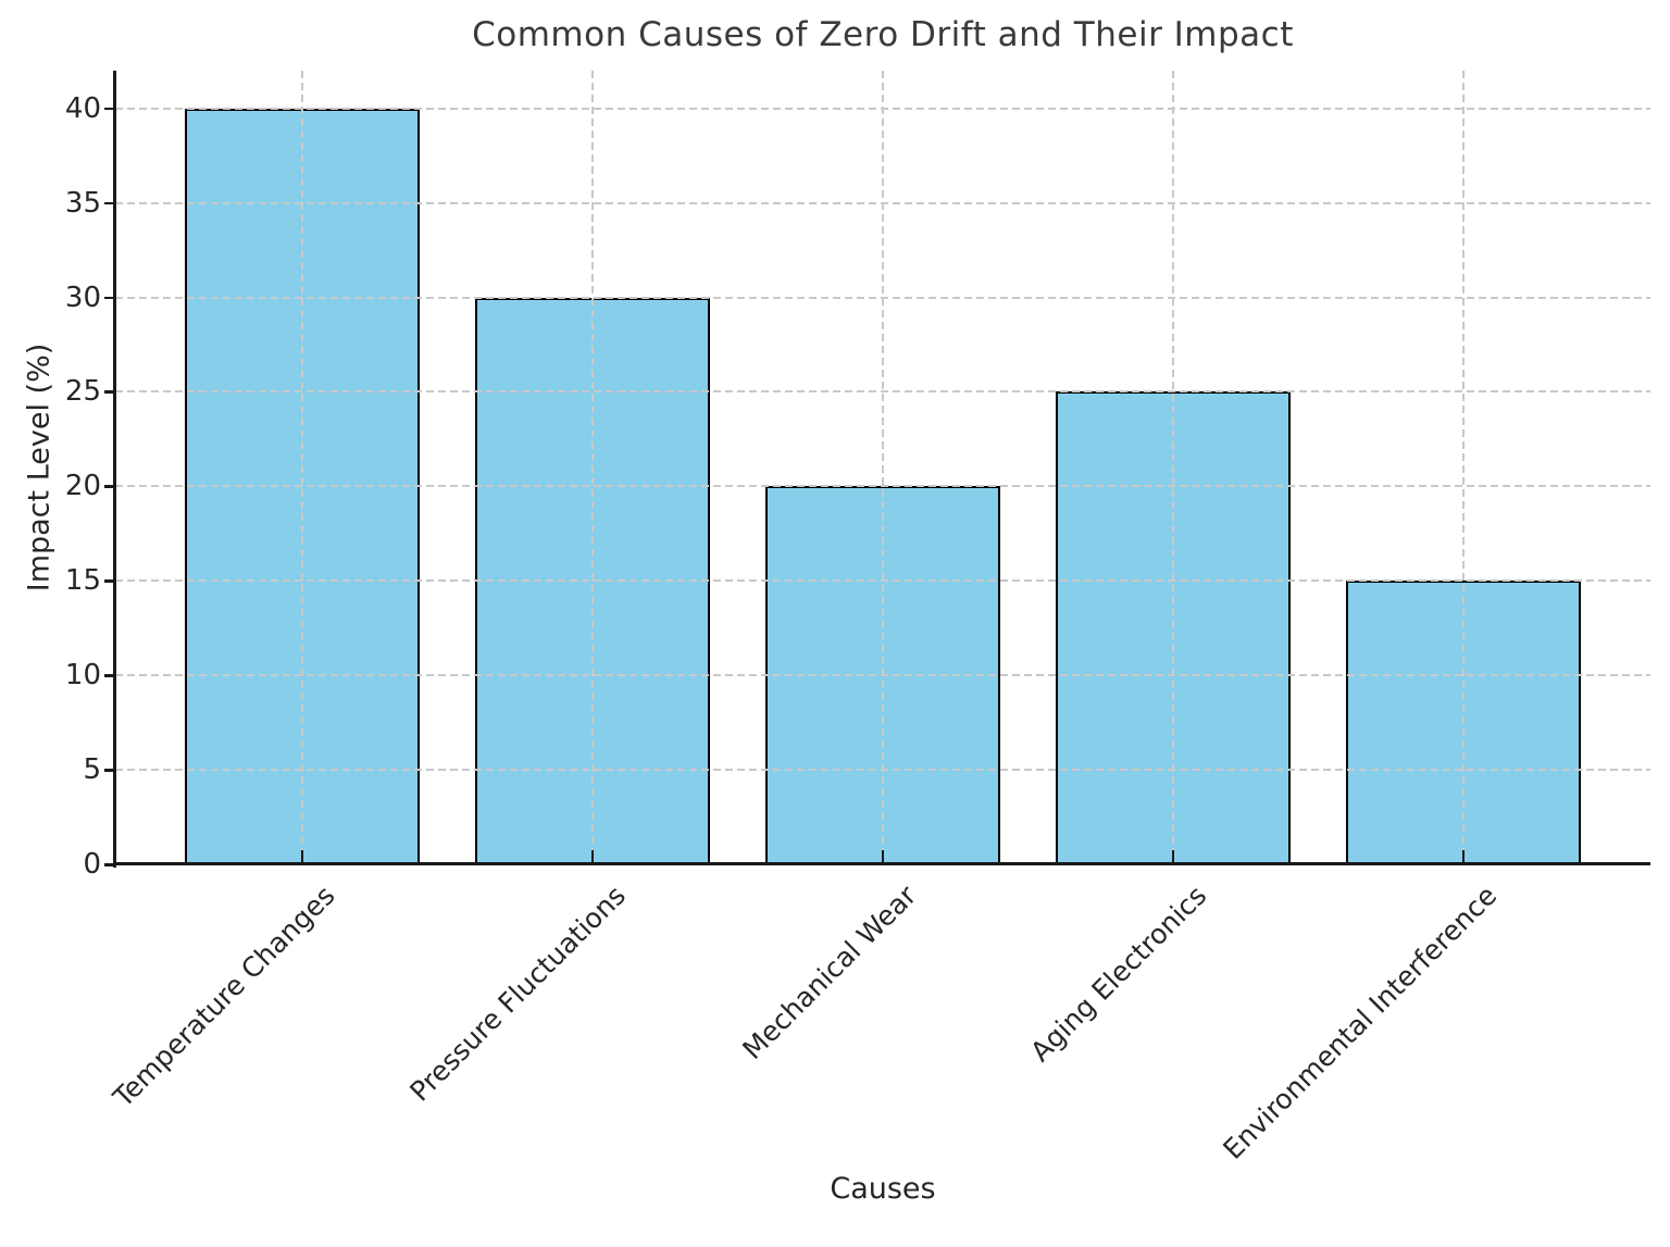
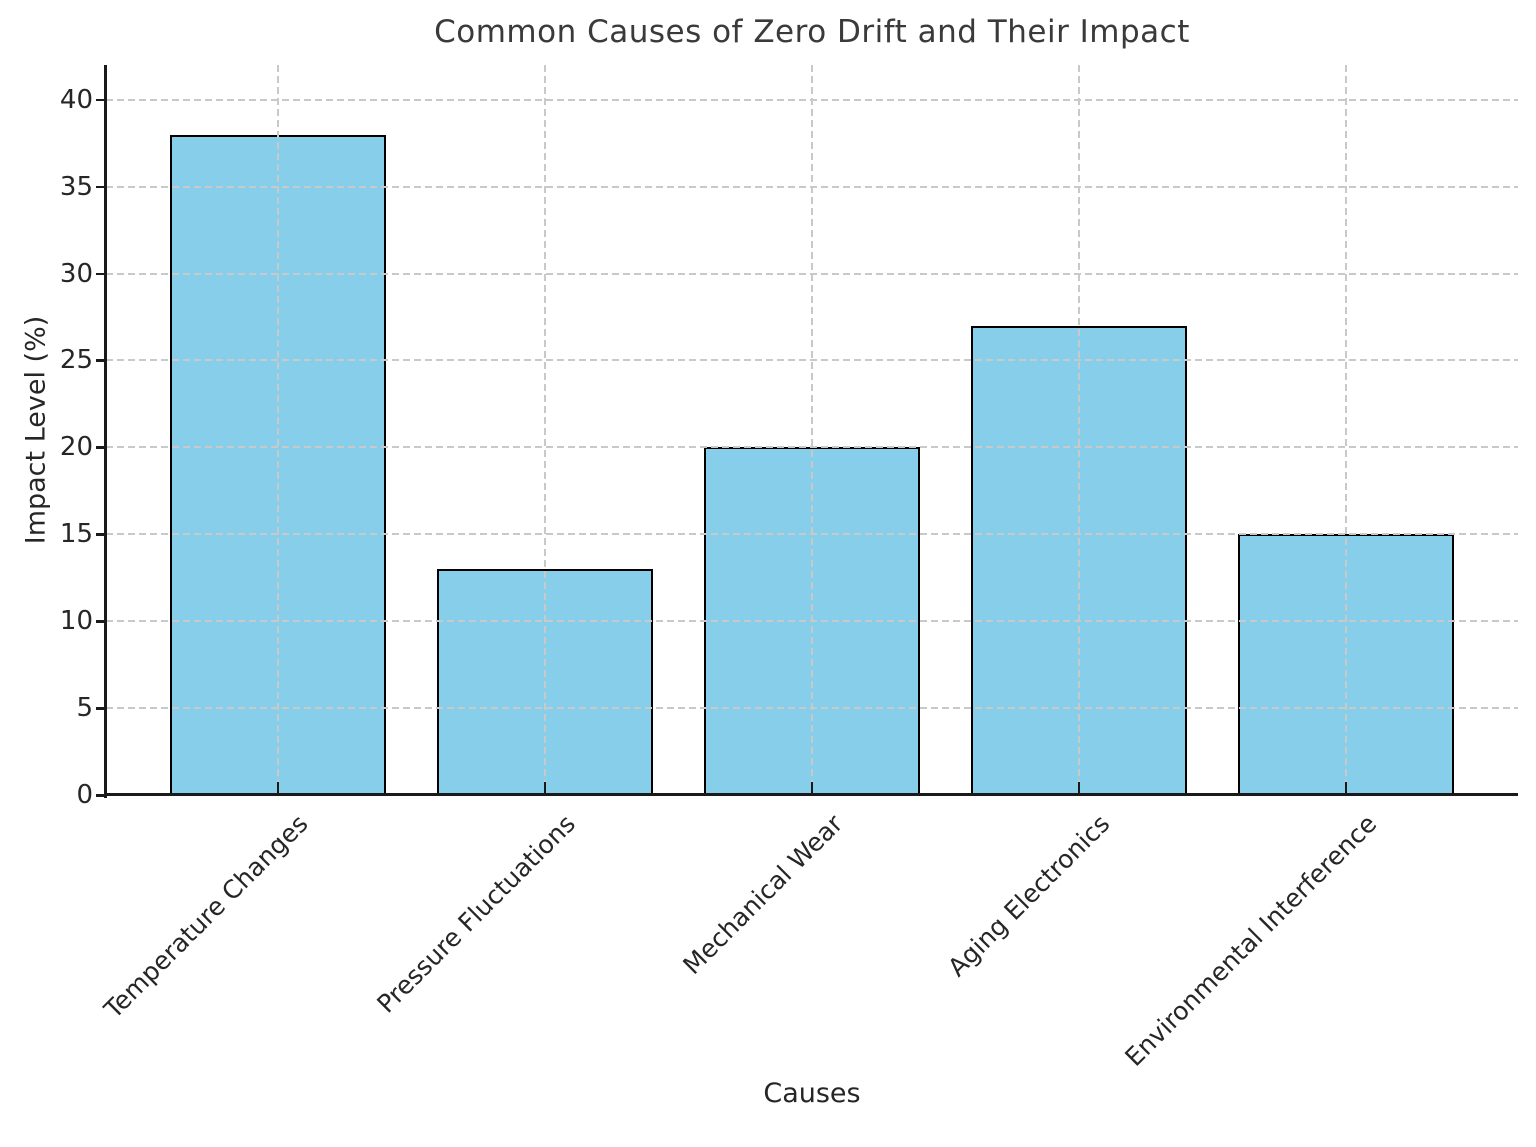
Temperature Changes: 40 -> 38
Pressure Fluctuations: 30 -> 13
Aging Electronics: 25 -> 27
